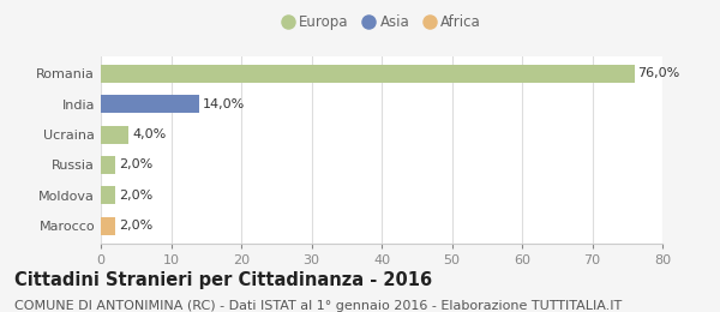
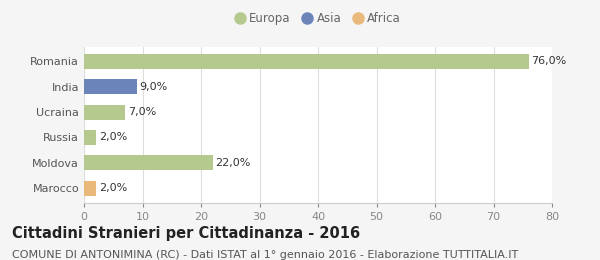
India: 14,0% -> 9,0%
Ucraina: 4,0% -> 7,0%
Moldova: 2,0% -> 22,0%
